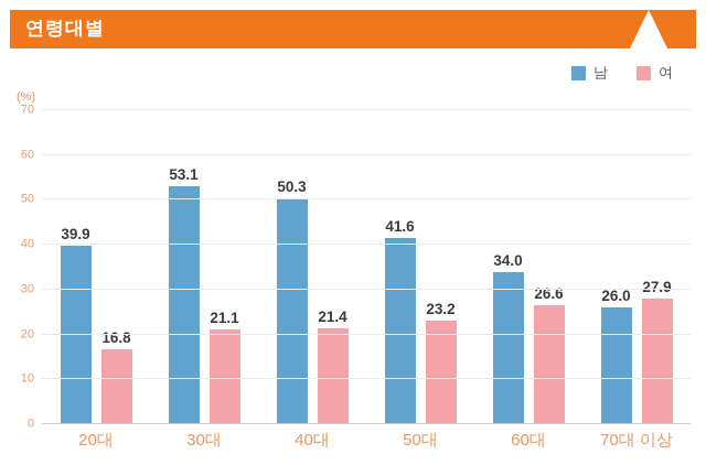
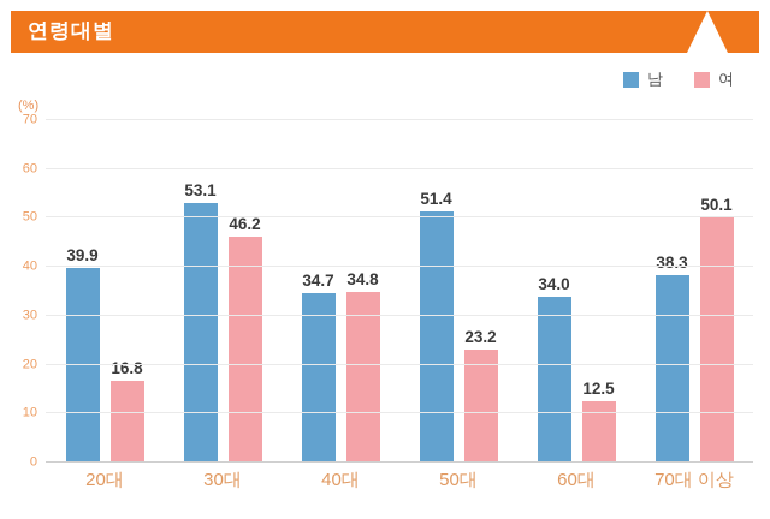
여/30대: 21.1 -> 46.2
남/40대: 50.3 -> 34.7
여/40대: 21.4 -> 34.8
남/50대: 41.6 -> 51.4
여/60대: 26.6 -> 12.5
남/70대 이상: 26.0 -> 38.3
여/70대 이상: 27.9 -> 50.1
